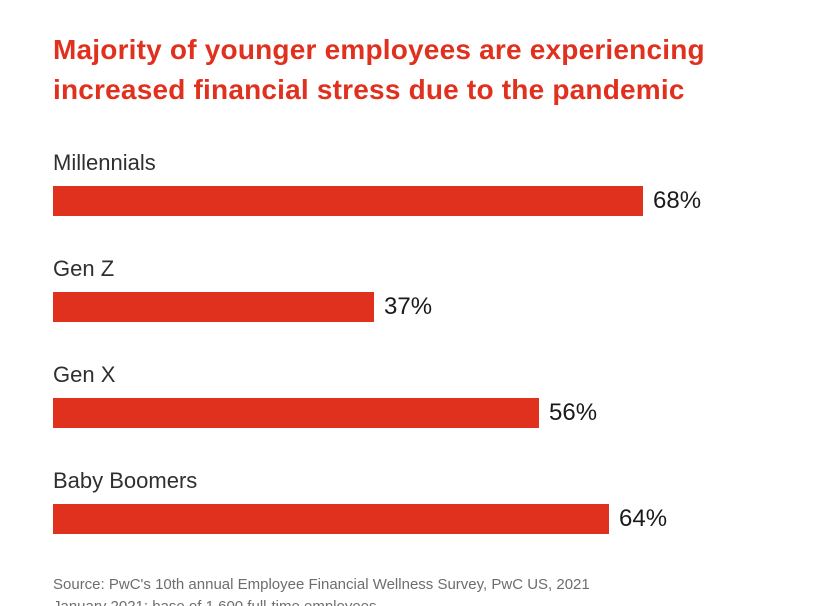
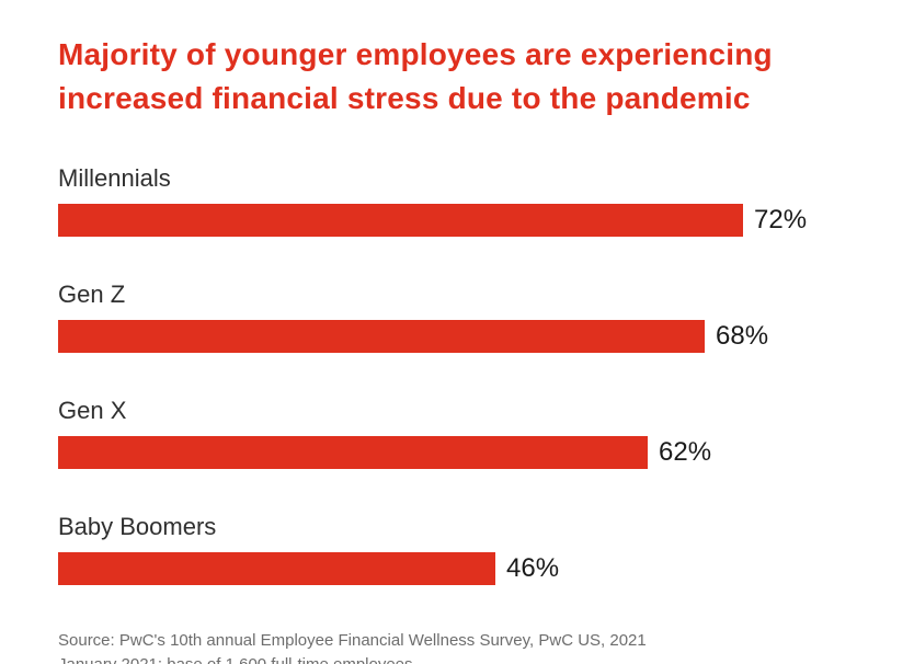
Millennials: 68% -> 72%
Gen Z: 37% -> 68%
Gen X: 56% -> 62%
Baby Boomers: 64% -> 46%
